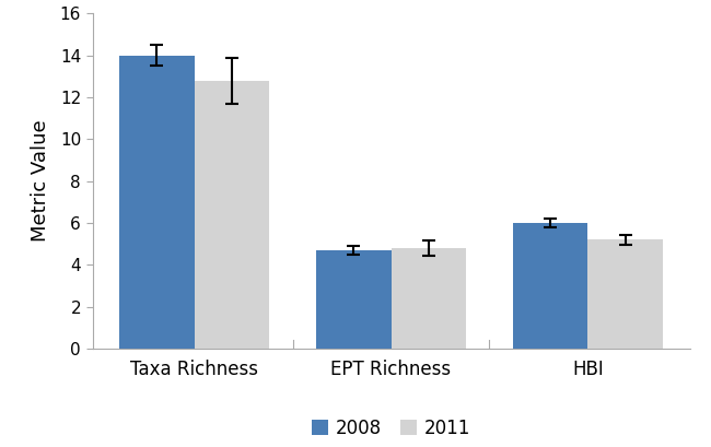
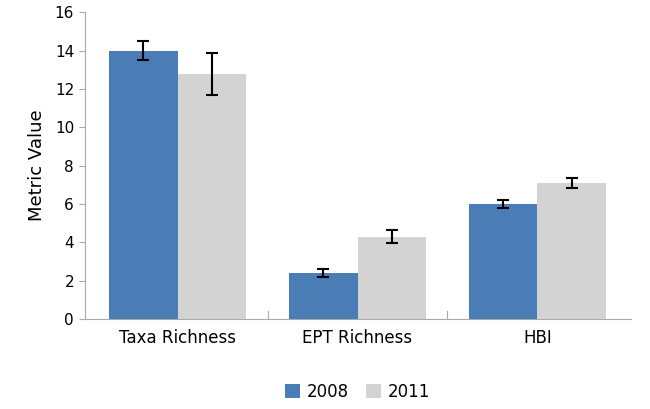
2008/EPT Richness: 4.7 -> 2.4
2011/EPT Richness: 4.8 -> 4.3
2011/HBI: 5.2 -> 7.1
